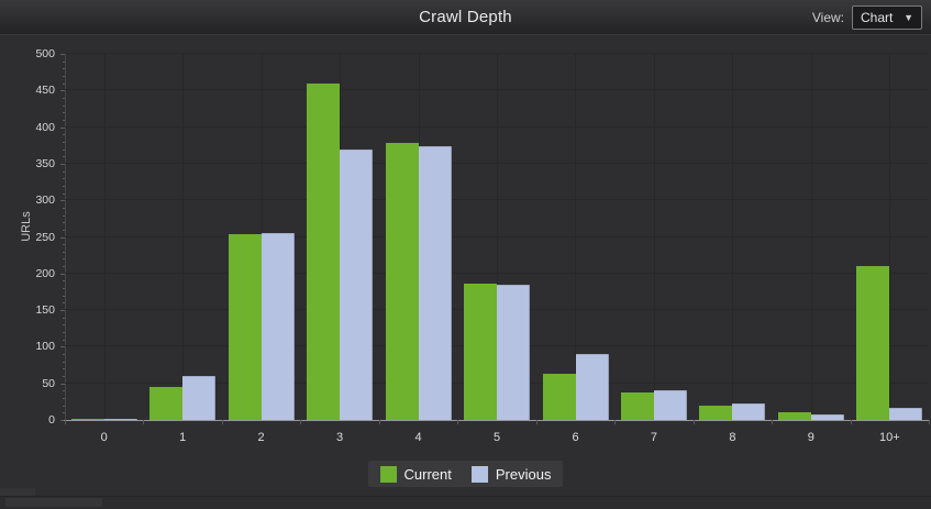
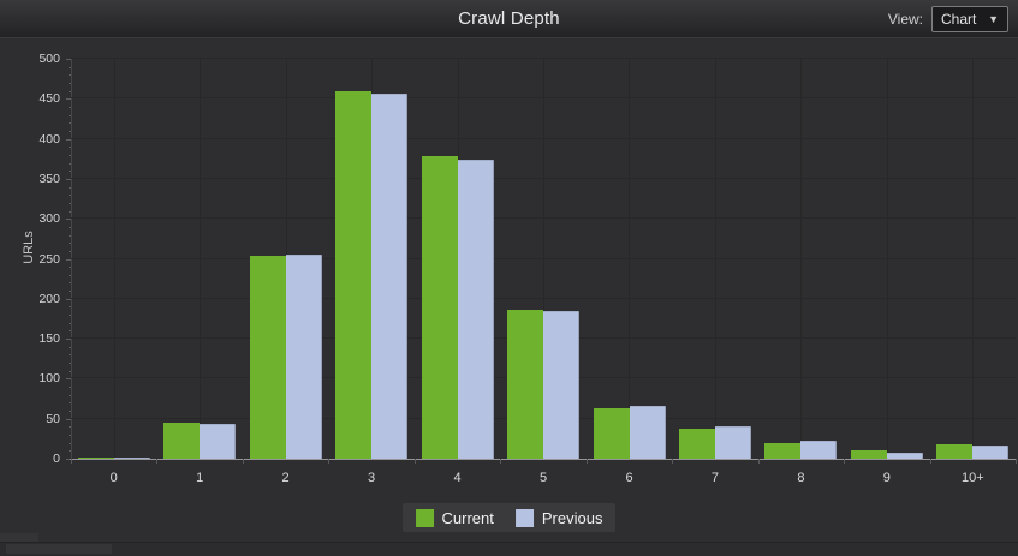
Previous/1: 60 -> 40
Previous/3: 370 -> 460
Previous/6: 90 -> 70
Current/10+: 210 -> 20
